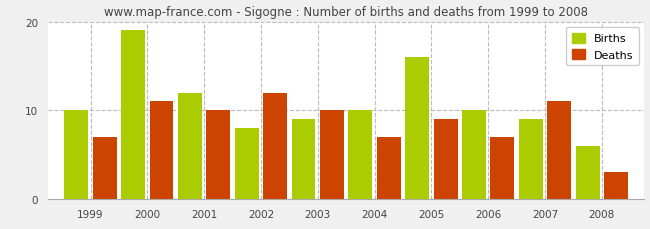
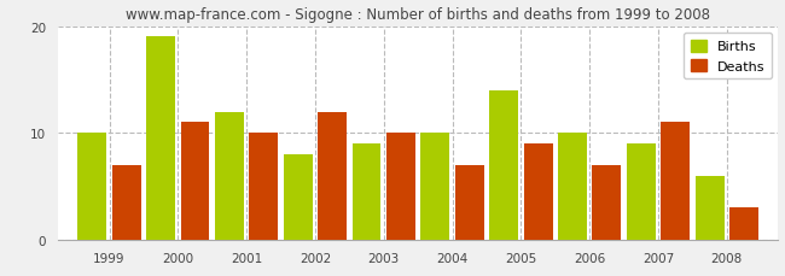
Births/2005: 16 -> 14
